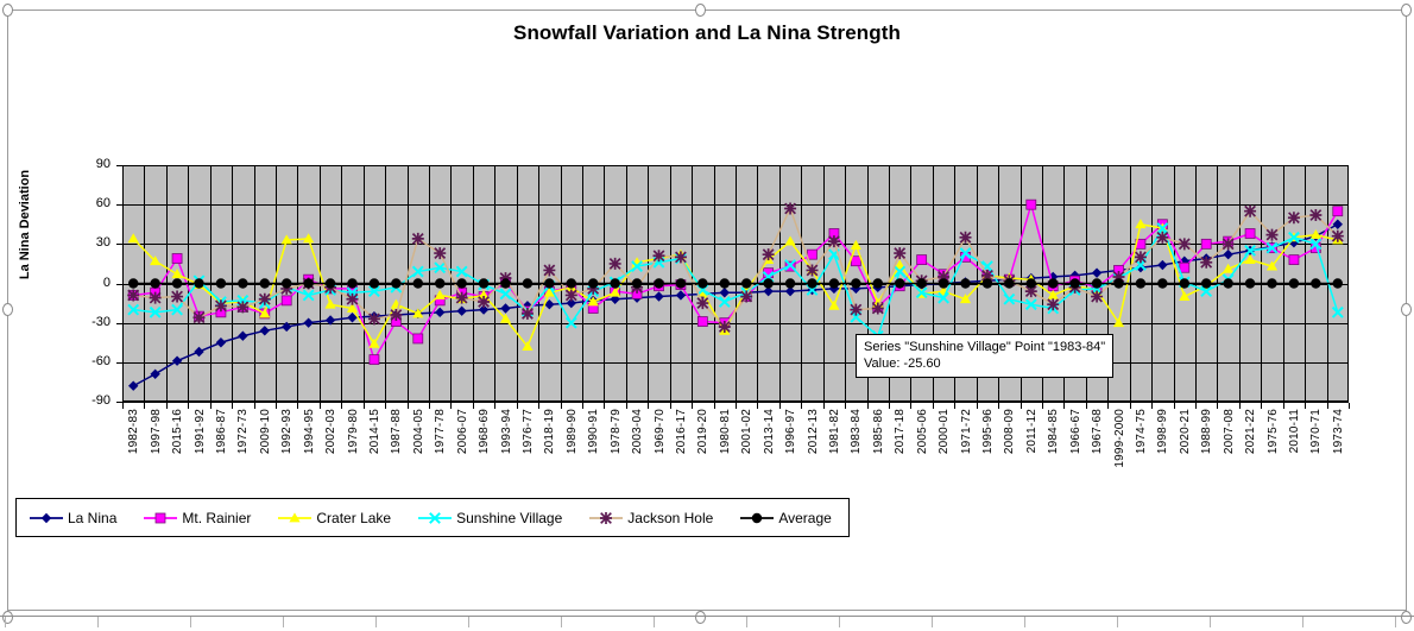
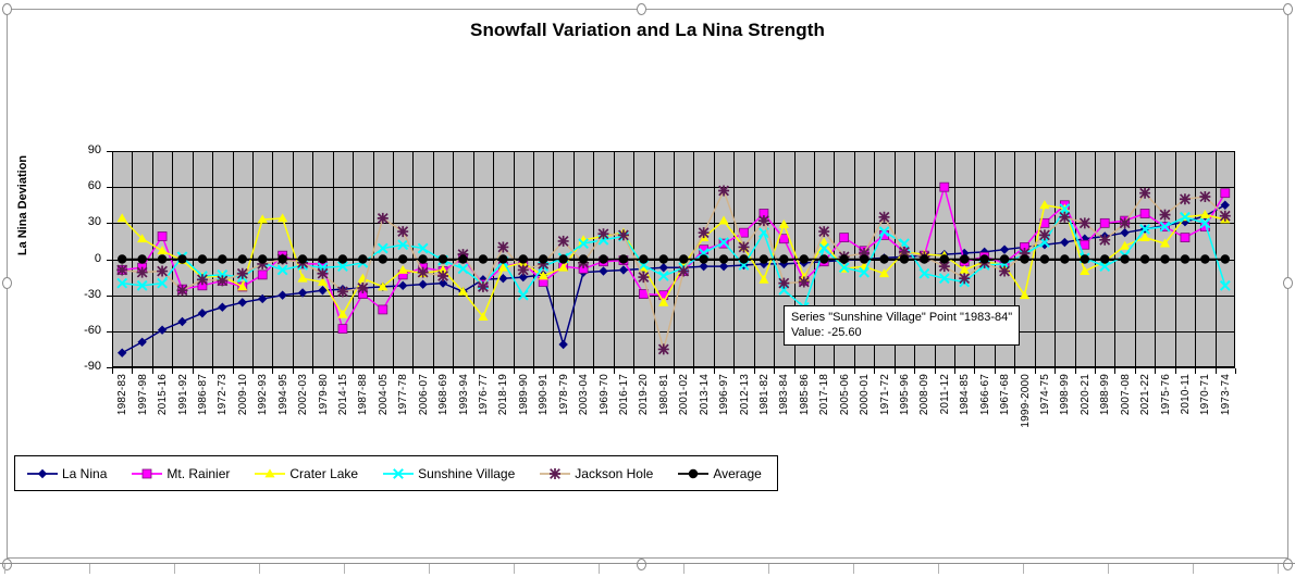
La Nina/1993-94: -19 -> -27
La Nina/1978-79: -12 -> -71
Jackson Hole/1980-81: -33 -> -75
